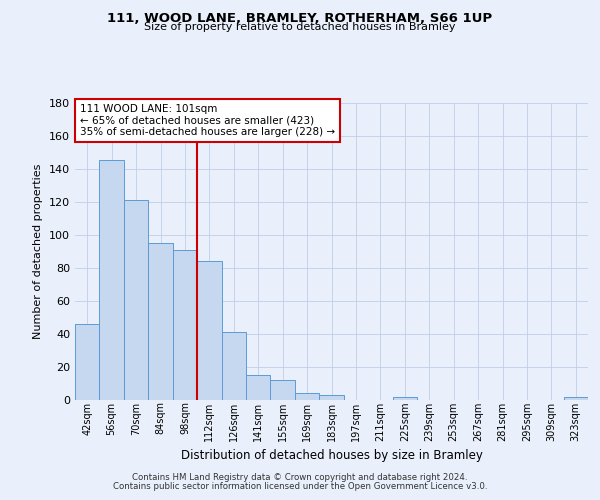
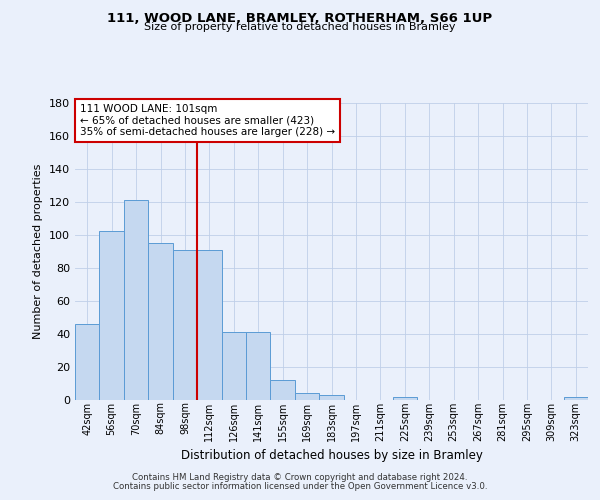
56sqm: 145 -> 102
112sqm: 84 -> 91
141sqm: 15 -> 41
